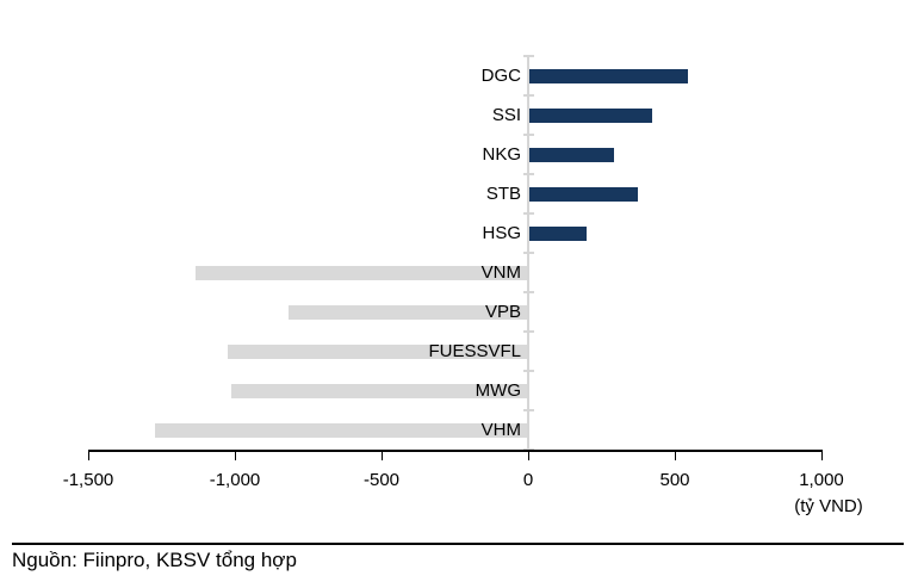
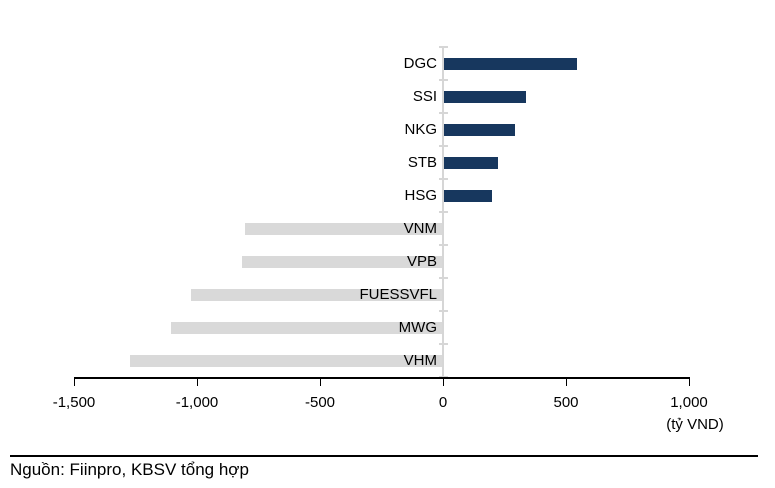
SSI: 420 -> 340
STB: 370 -> 220
VNM: -1130 -> -800
MWG: -1010 -> -1100
